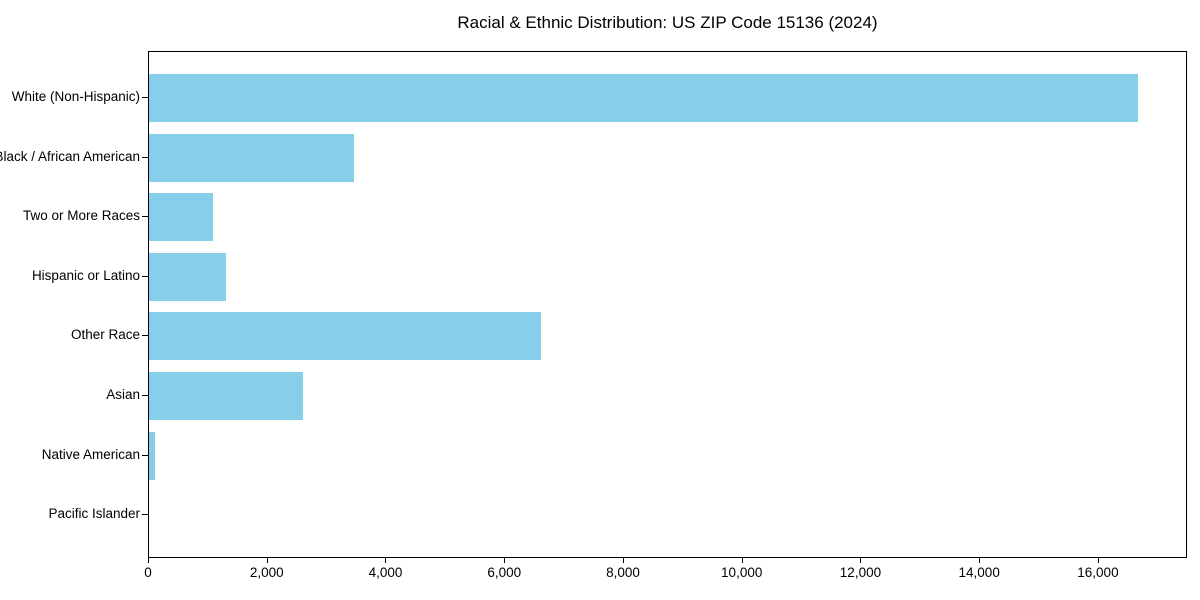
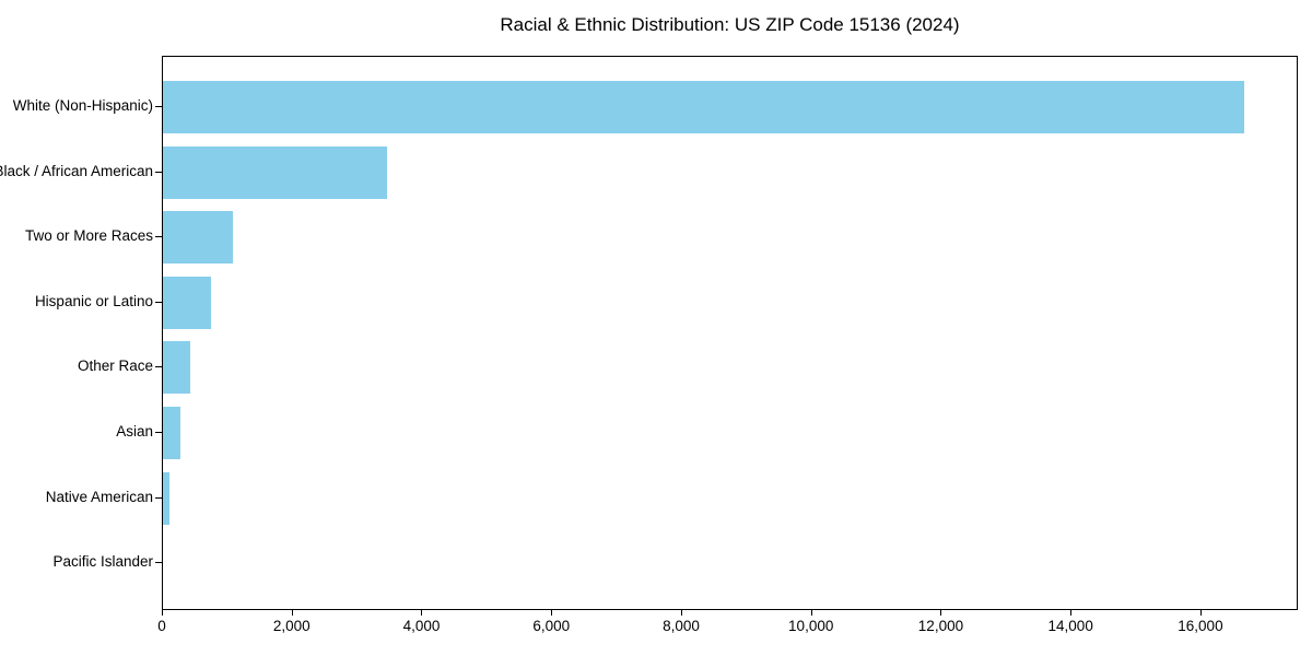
Hispanic or Latino: 1300 -> 700
Other Race: 6600 -> 400
Asian: 2600 -> 300
